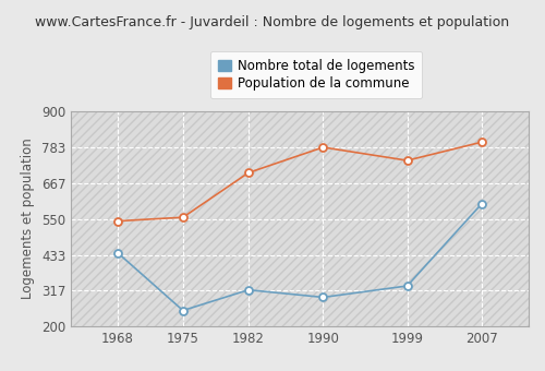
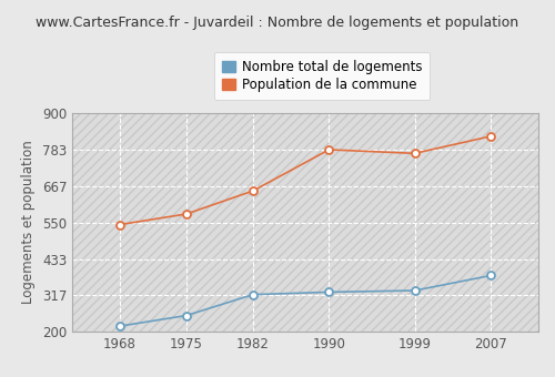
Nombre total de logements/1968: 440 -> 218
Population de la commune/1975: 555 -> 577
Population de la commune/1982: 700 -> 651
Nombre total de logements/1990: 295 -> 327
Population de la commune/1999: 740 -> 771
Nombre total de logements/2007: 600 -> 380
Population de la commune/2007: 800 -> 826
